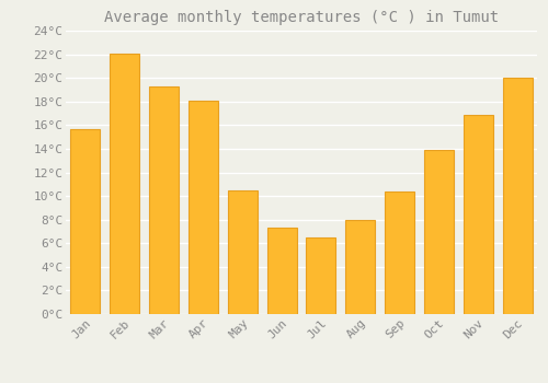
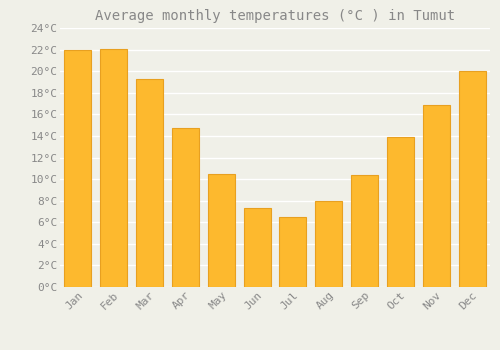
Jan: 15.7°C -> 22.0°C
Apr: 18.1°C -> 14.7°C
